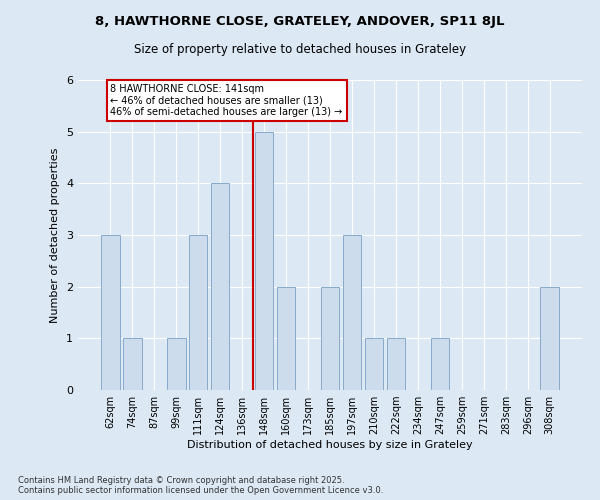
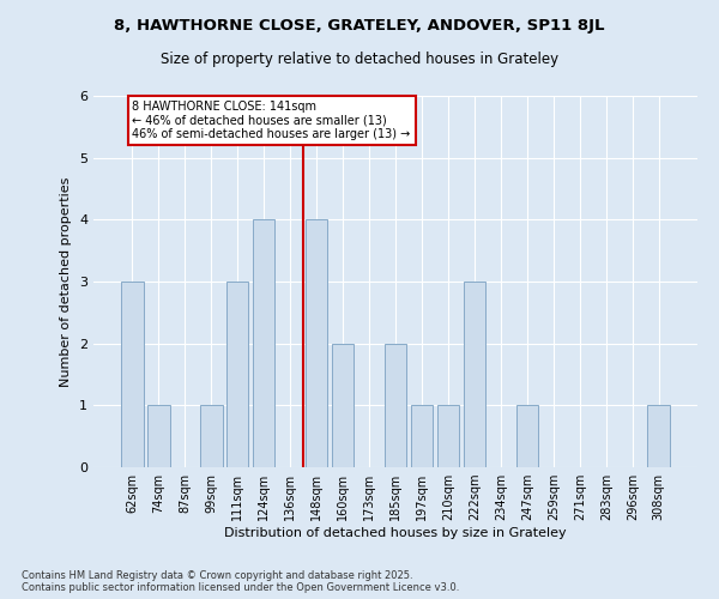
148sqm: 5 -> 4
197sqm: 3 -> 1
222sqm: 1 -> 3
308sqm: 2 -> 1
